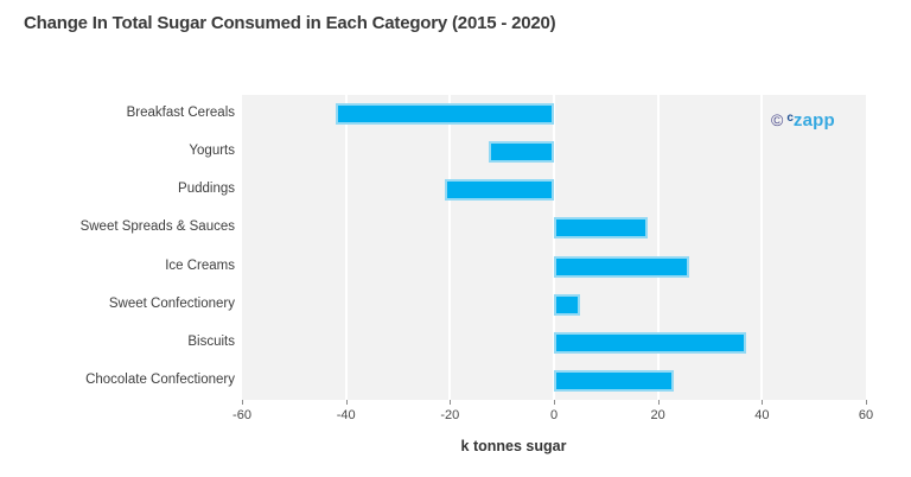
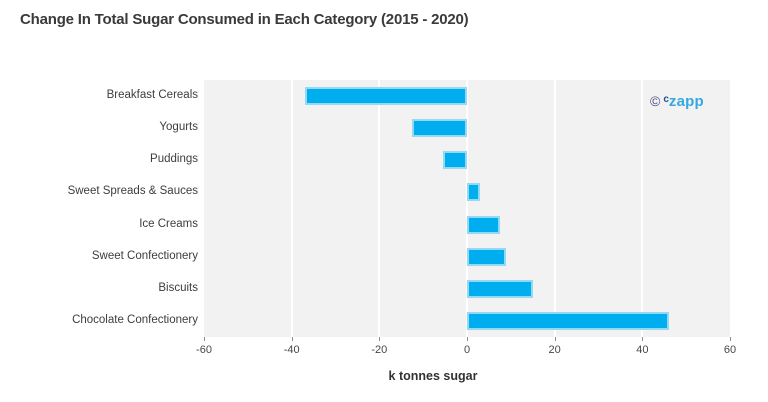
Breakfast Cereals: -42 -> -37
Puddings: -21 -> -6
Sweet Spreads & Sauces: 18 -> 3
Ice Creams: 26 -> 8
Sweet Confectionery: 5 -> 9
Biscuits: 37 -> 15
Chocolate Confectionery: 23 -> 46
